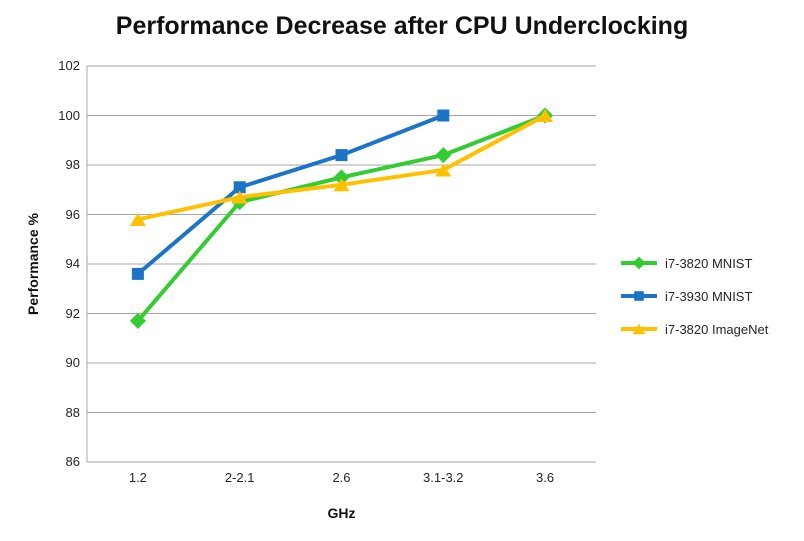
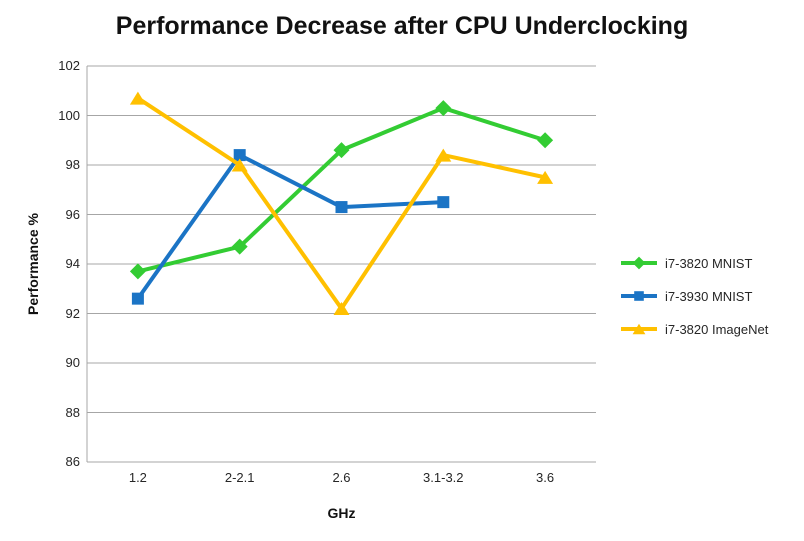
i7-3820 MNIST/1.2: 91.7 -> 93.7
i7-3930 MNIST/1.2: 93.6 -> 92.6
i7-3820 ImageNet/1.2: 95.8 -> 100.7
i7-3820 MNIST/2-2.1: 96.5 -> 94.7
i7-3930 MNIST/2-2.1: 97.1 -> 98.4
i7-3820 ImageNet/2-2.1: 96.7 -> 98.0
i7-3820 MNIST/2.6: 97.5 -> 98.6
i7-3930 MNIST/2.6: 98.4 -> 96.3
i7-3820 ImageNet/2.6: 97.2 -> 92.2
i7-3820 MNIST/3.1-3.2: 98.4 -> 100.3
i7-3930 MNIST/3.1-3.2: 100.0 -> 96.5
i7-3820 ImageNet/3.1-3.2: 97.8 -> 98.4
i7-3820 MNIST/3.6: 100.0 -> 99.0
i7-3820 ImageNet/3.6: 100.0 -> 97.5
